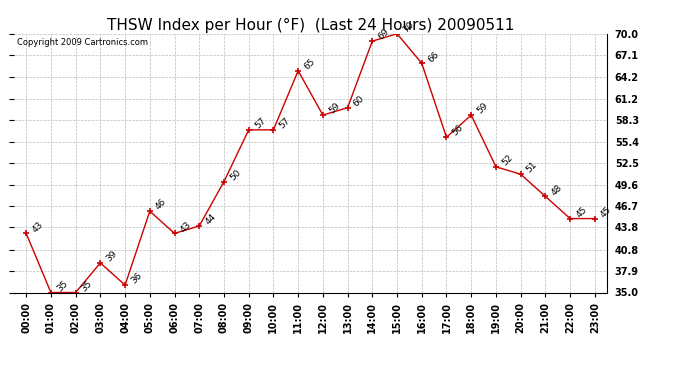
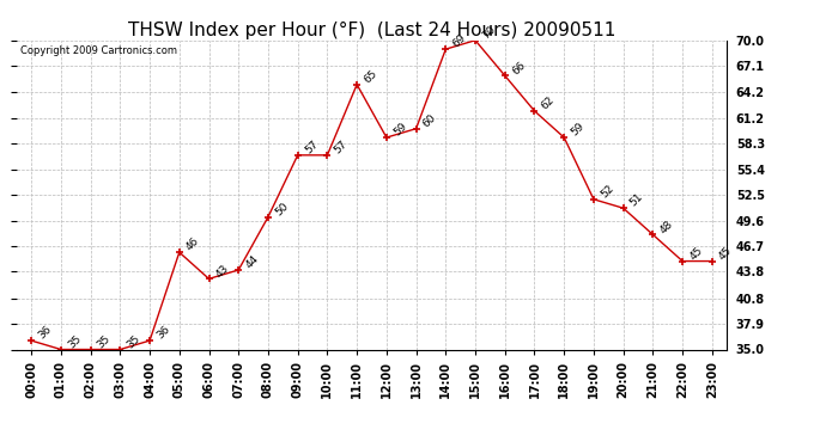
00:00: 43 -> 36
03:00: 39 -> 35
17:00: 56 -> 62
